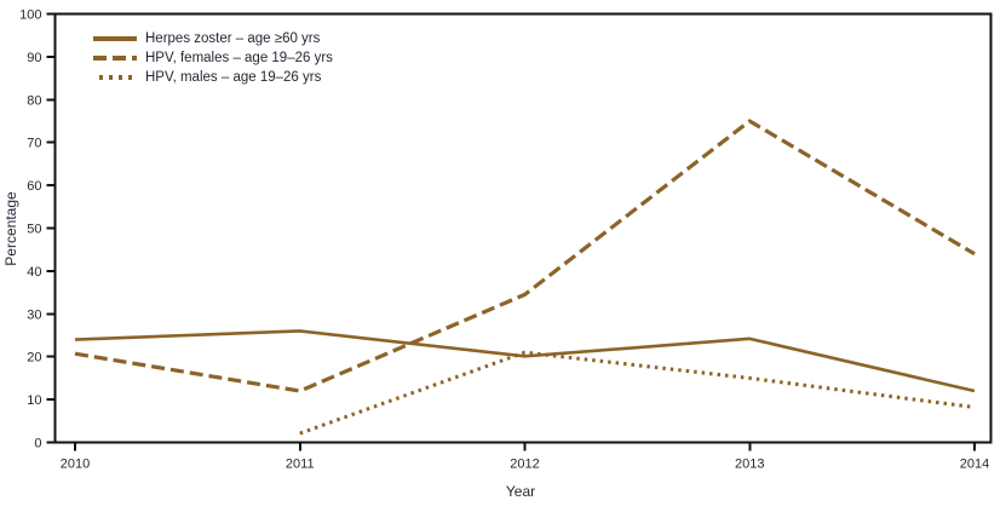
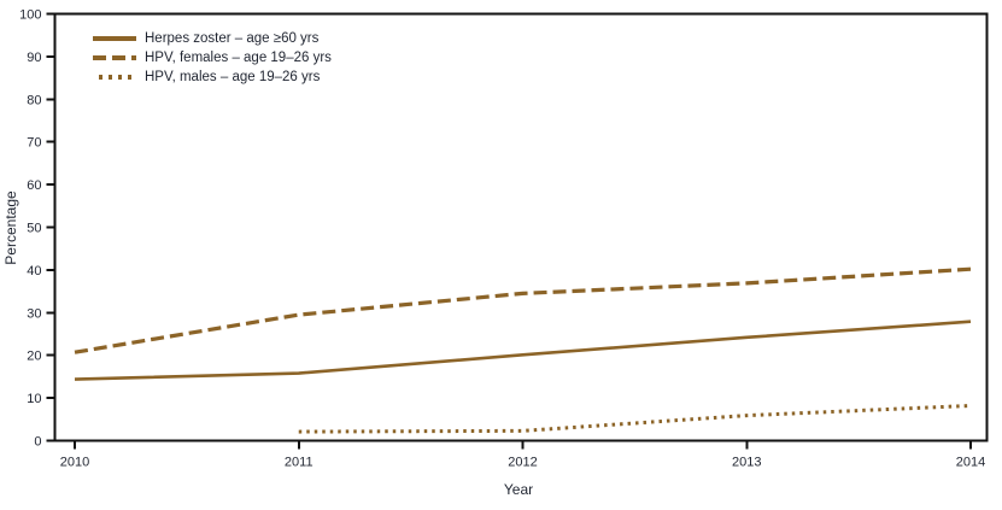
Herpes zoster – age ≥60 yrs/2010: 24 -> 14
Herpes zoster – age ≥60 yrs/2011: 26 -> 16
HPV, females – age 19–26 yrs/2011: 12 -> 30
HPV, males – age 19–26 yrs/2012: 21 -> 2
HPV, females – age 19–26 yrs/2013: 75 -> 37
HPV, males – age 19–26 yrs/2013: 15 -> 6
Herpes zoster – age ≥60 yrs/2014: 12 -> 28
HPV, females – age 19–26 yrs/2014: 44 -> 40
